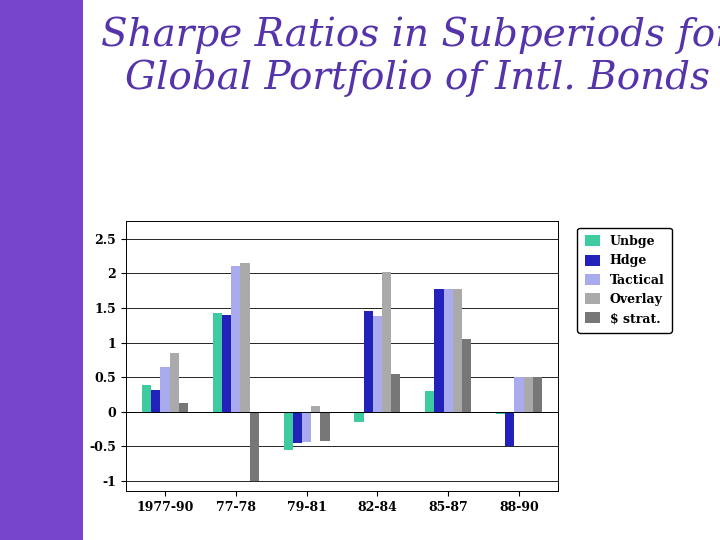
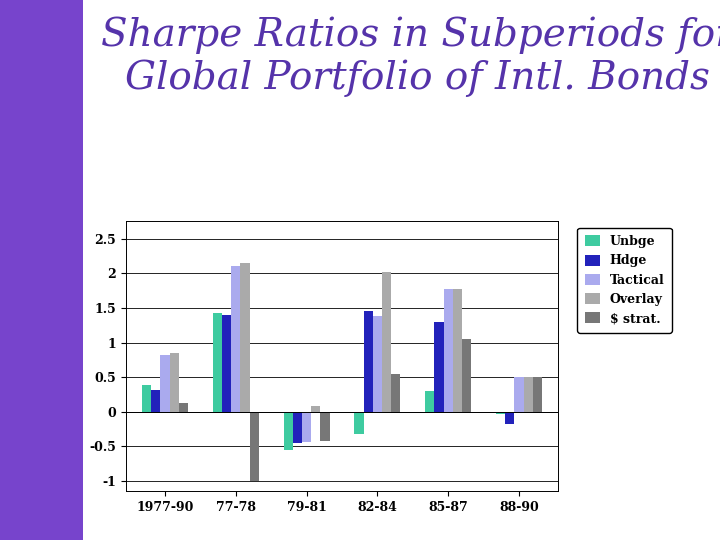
Tactical/1977-90: 0.65 -> 0.82
Unbge/82-84: -0.15 -> -0.32
Hdge/85-87: 1.78 -> 1.30
Hdge/88-90: -0.50 -> -0.18
